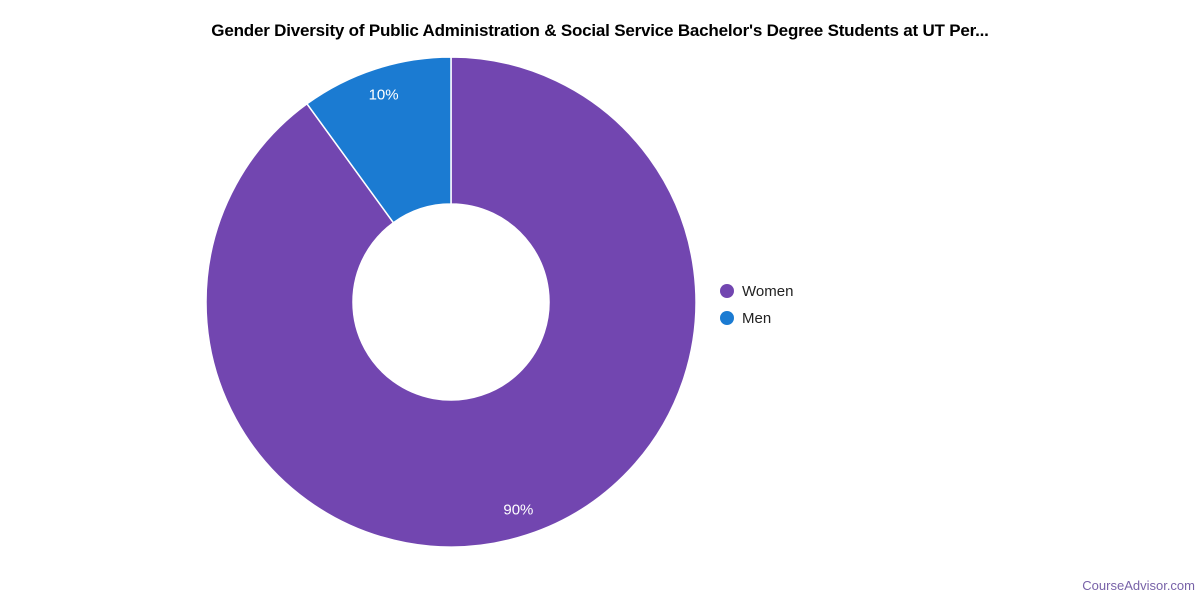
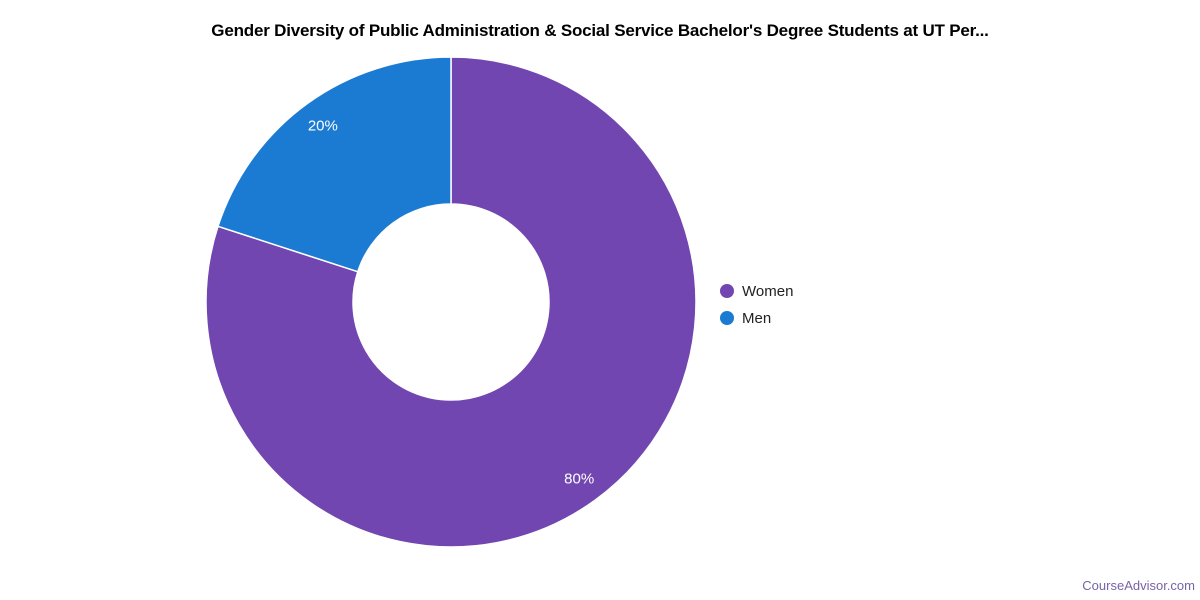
Women: 90% -> 80%
Men: 10% -> 20%
